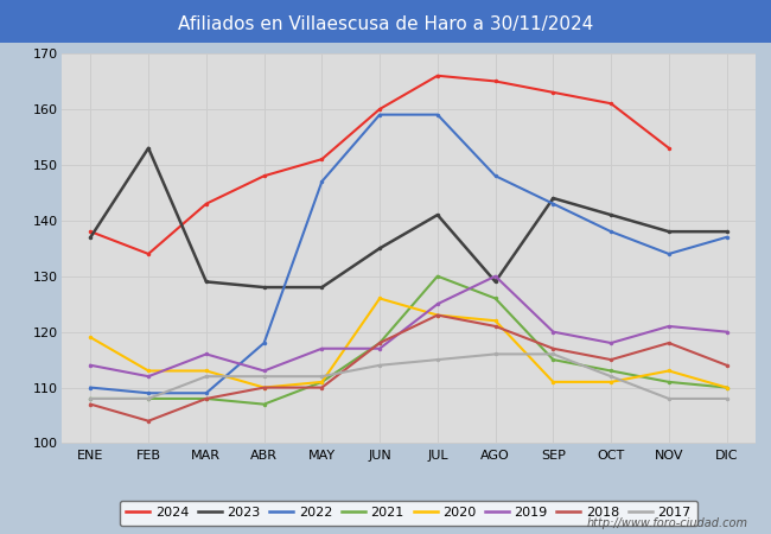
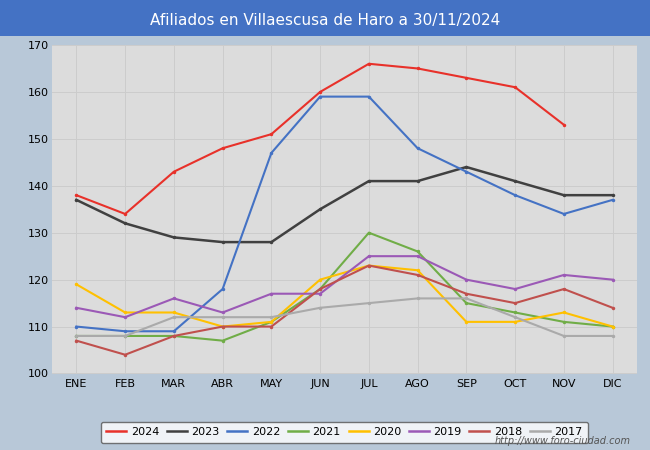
2023/FEB: 153 -> 132
2020/JUN: 126 -> 120
2023/AGO: 129 -> 141
2019/AGO: 130 -> 125
